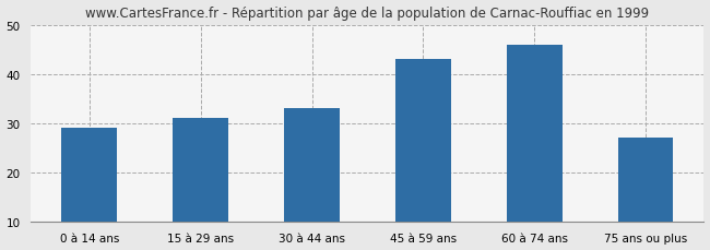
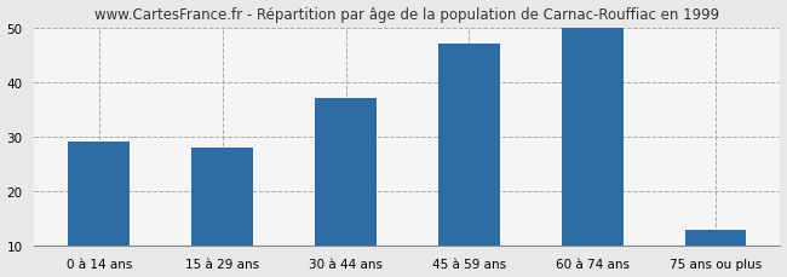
15 à 29 ans: 31 -> 28
30 à 44 ans: 33 -> 37
45 à 59 ans: 43 -> 47
60 à 74 ans: 46 -> 50
75 ans ou plus: 27 -> 13
